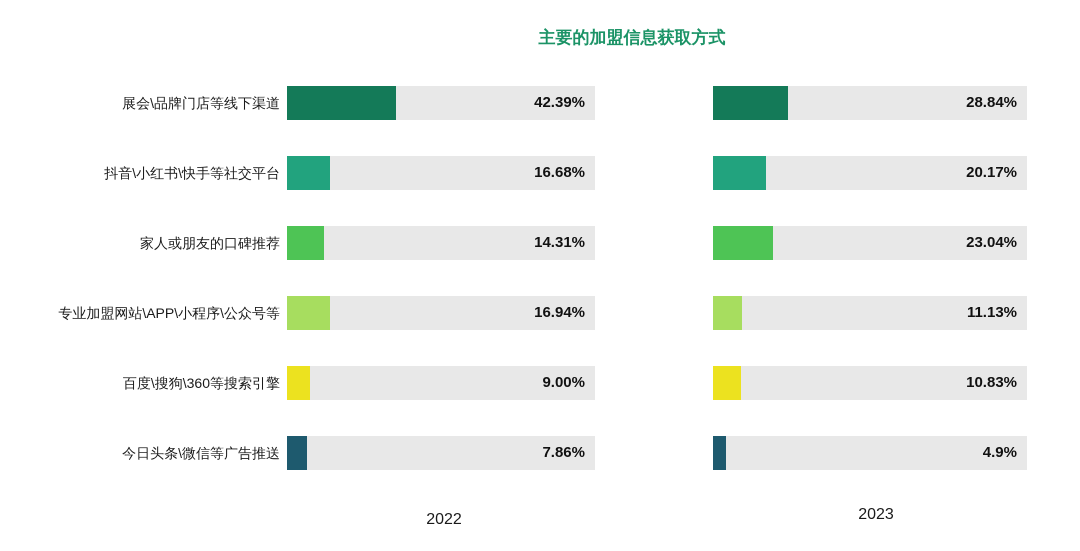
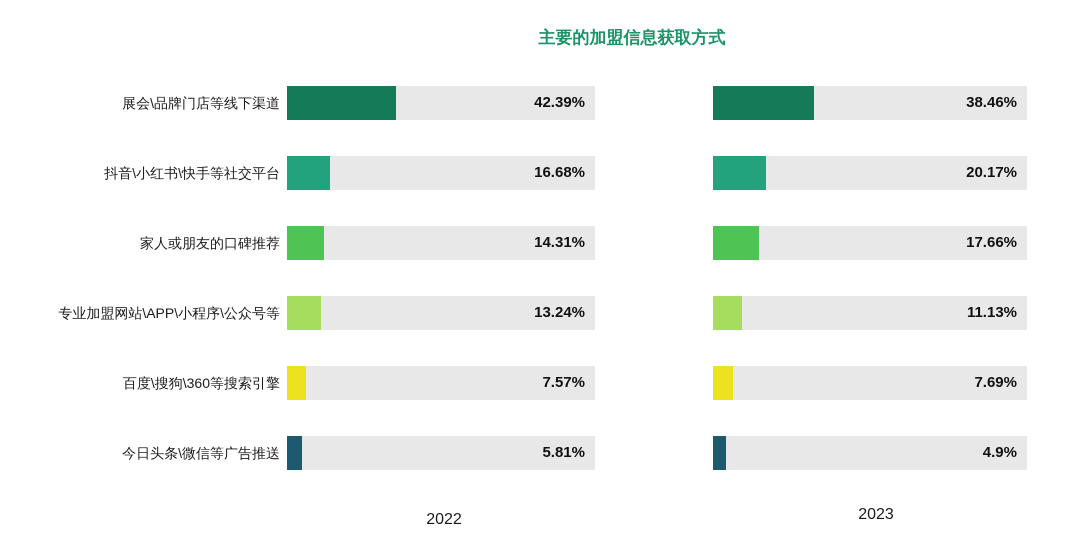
2023/展会\品牌门店等线下渠道: 28.84% -> 38.46%
2023/家人或朋友的口碑推荐: 23.04% -> 17.66%
2022/专业加盟网站\APP\小程序\公众号等: 16.94% -> 13.24%
2022/百度\搜狗\360等搜索引擎: 9.00% -> 7.57%
2023/百度\搜狗\360等搜索引擎: 10.83% -> 7.69%
2022/今日头条\微信等广告推送: 7.86% -> 5.81%
